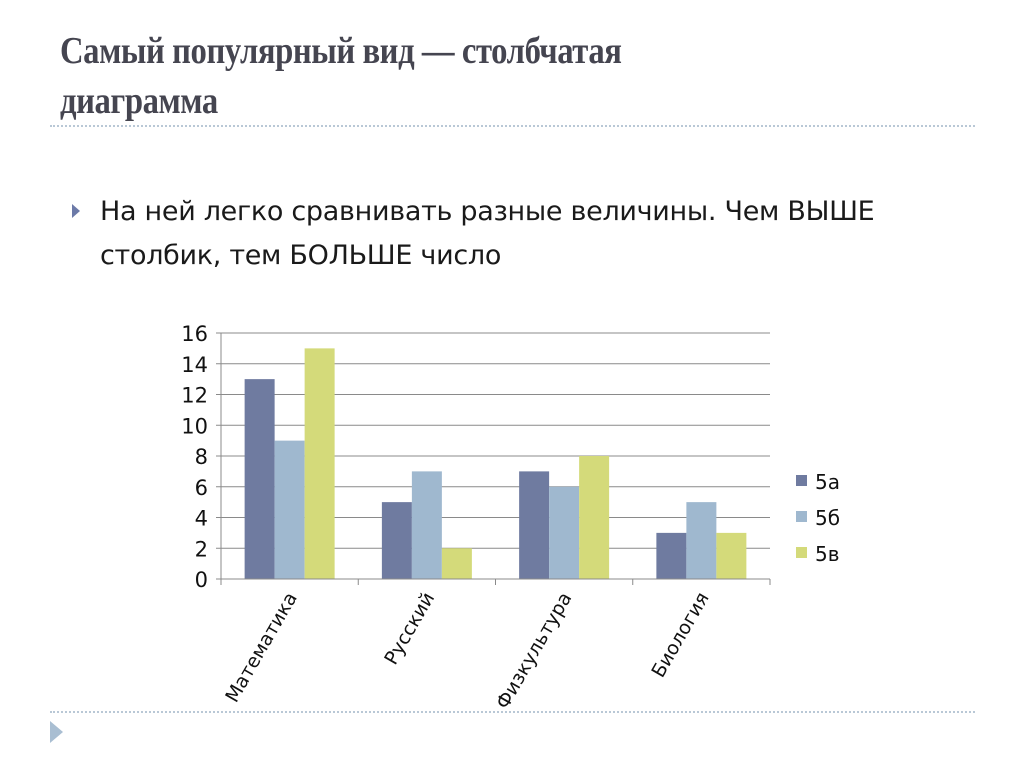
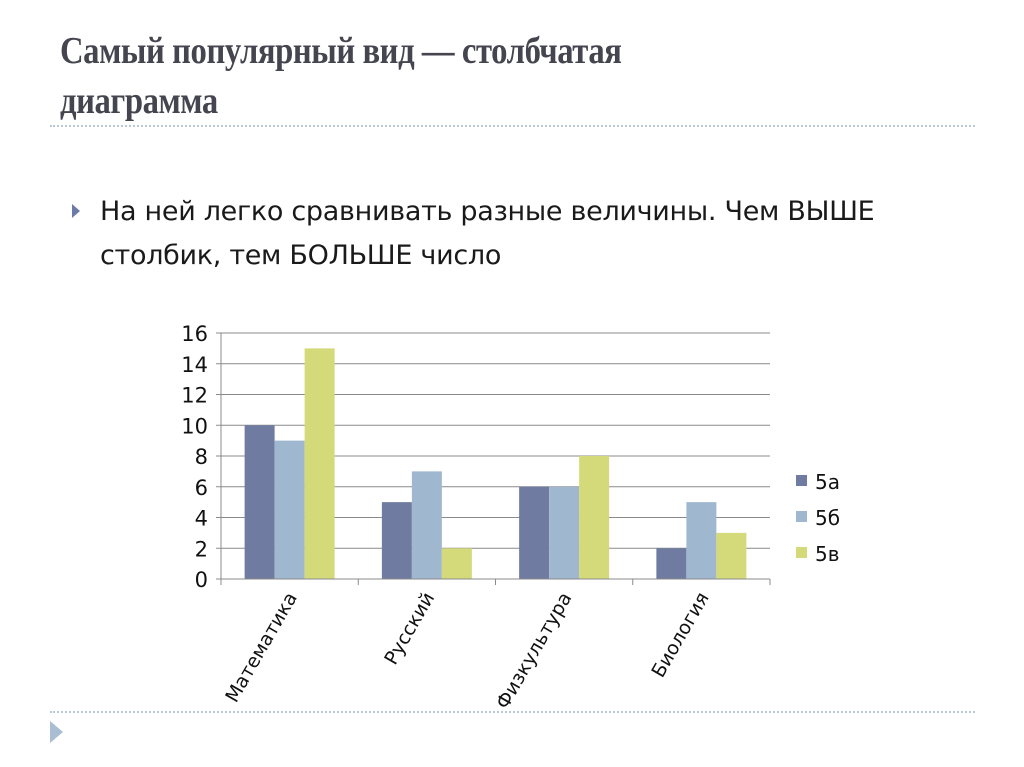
5а/Математика: 13 -> 10
5а/Физкультура: 7 -> 6
5а/Биология: 3 -> 2
